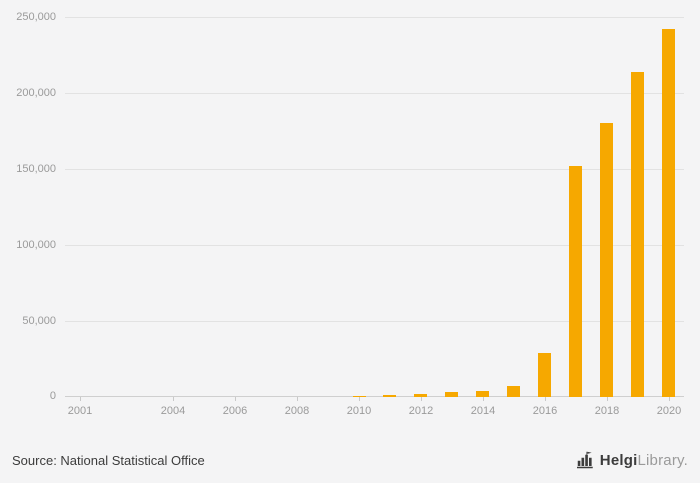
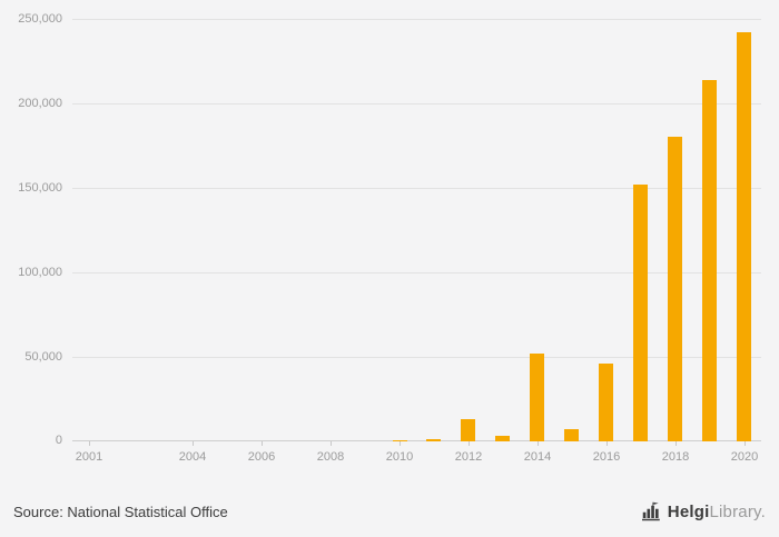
2012: 2000 -> 13000
2014: 4000 -> 52000
2016: 29000 -> 46000
